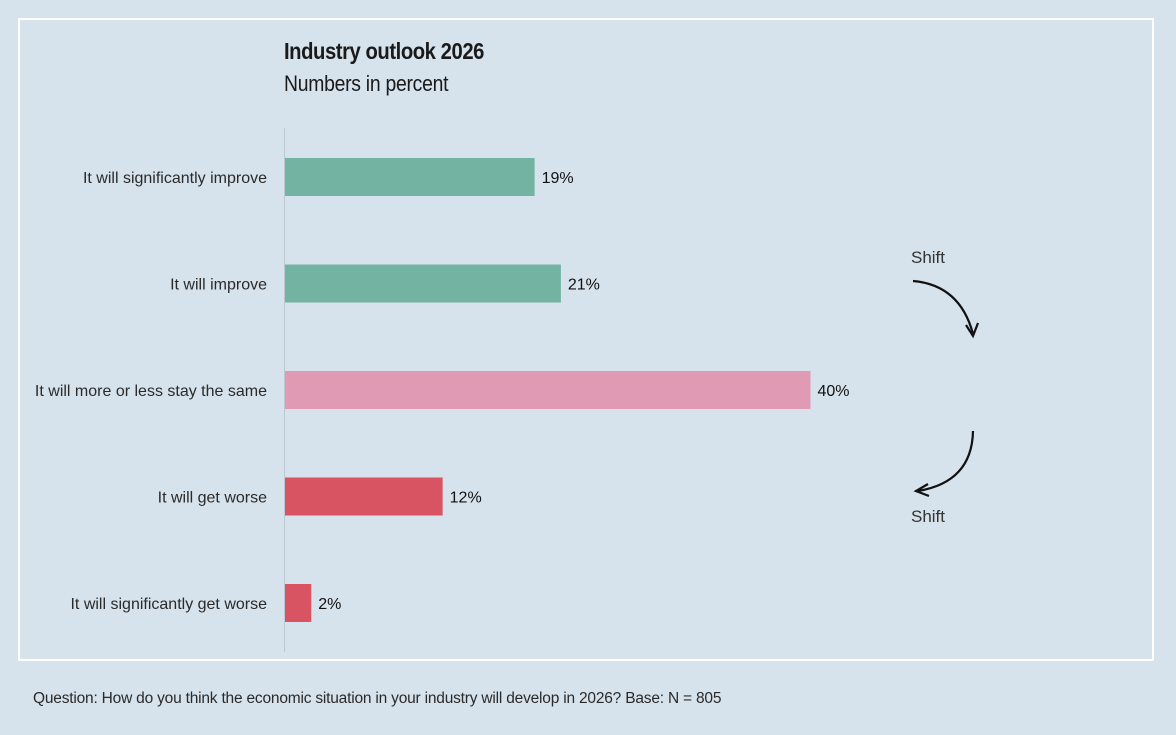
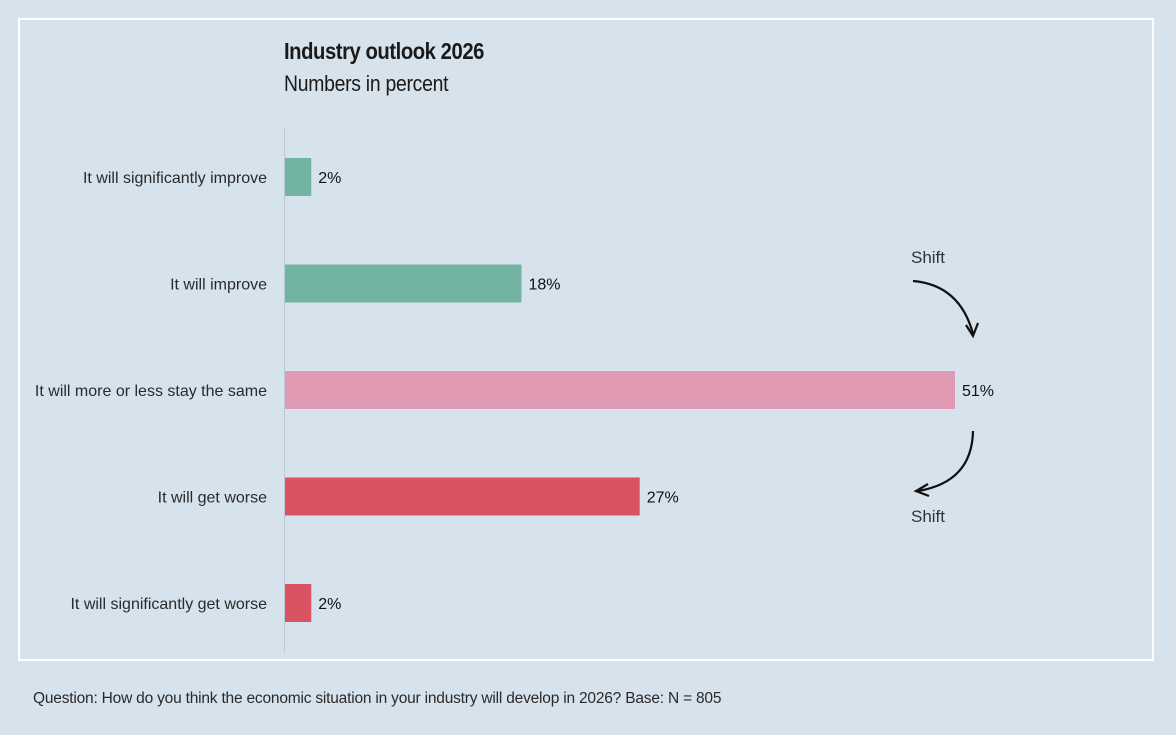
It will significantly improve: 19% -> 2%
It will improve: 21% -> 18%
It will more or less stay the same: 40% -> 51%
It will get worse: 12% -> 27%
